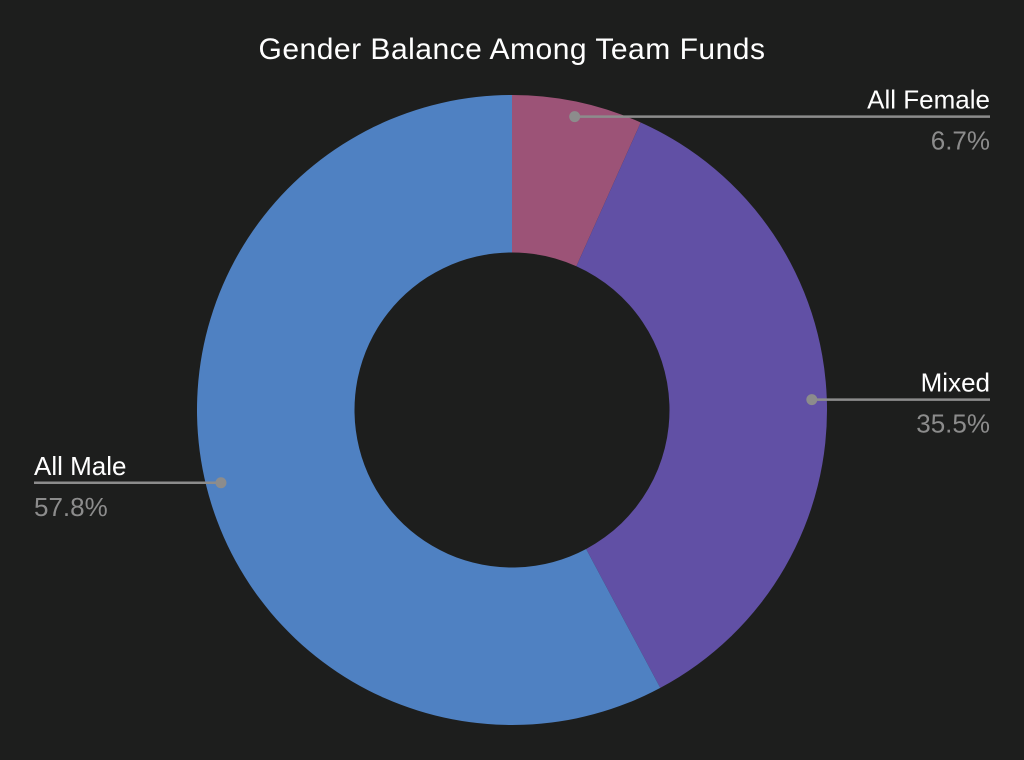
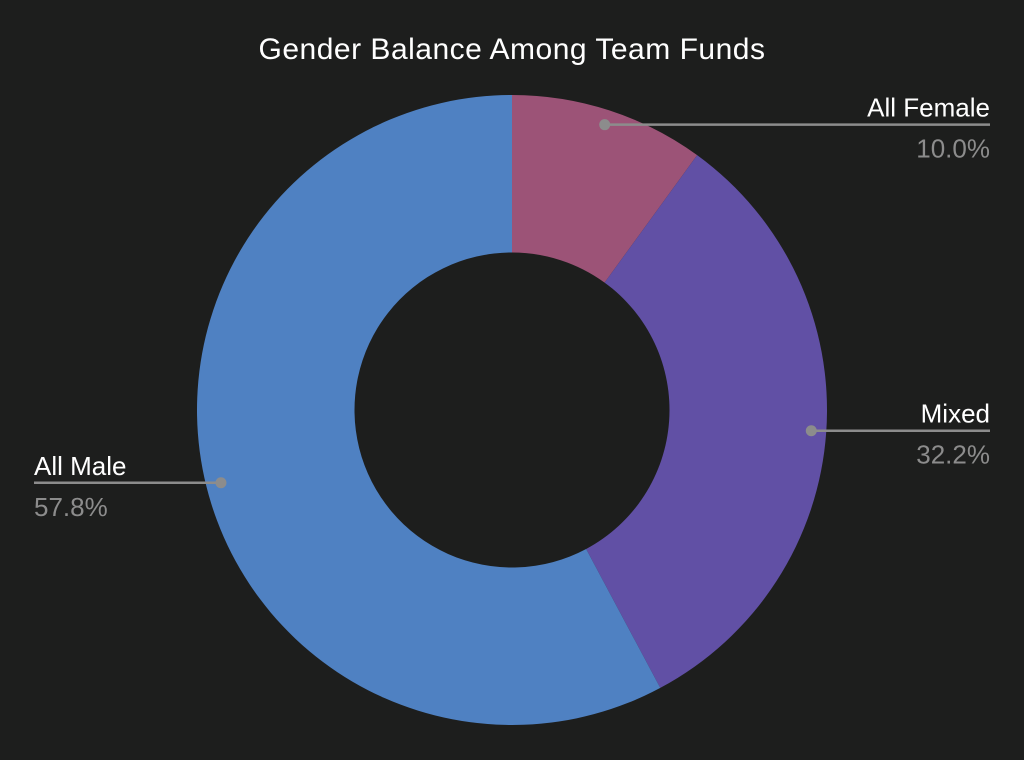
All Female: 6.7% -> 10.0%
Mixed: 35.5% -> 32.2%
